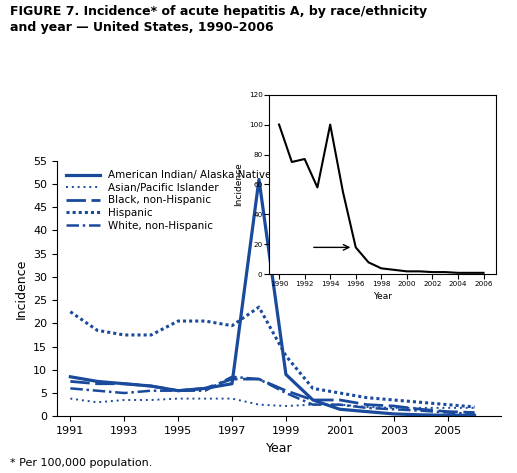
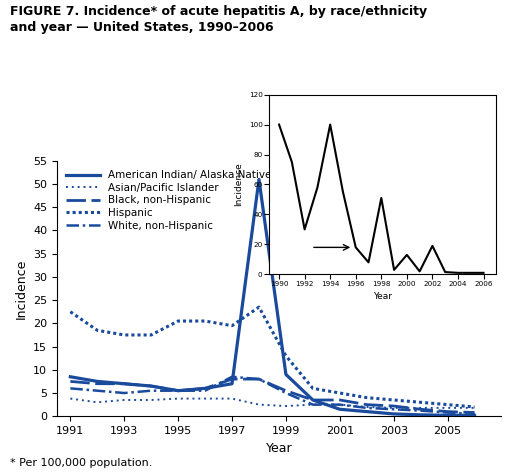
1992: 77 -> 30
1998: 4 -> 51
2000: 2 -> 13
2002: 2 -> 19
